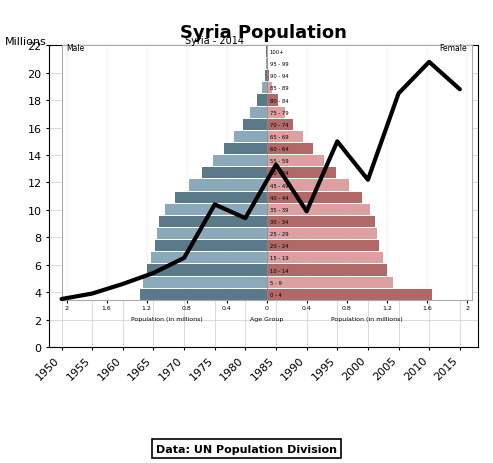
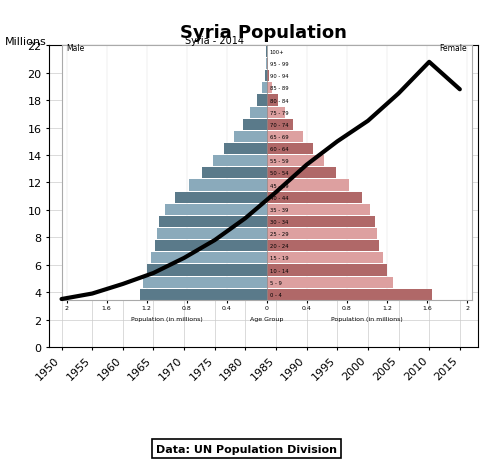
Syria Population/1975: 10.4 -> 7.8
Syria Population/1985: 13.3 -> 11.3
Syria Population/1990: 9.9 -> 13.3
Syria Population/2000: 12.2 -> 16.5
